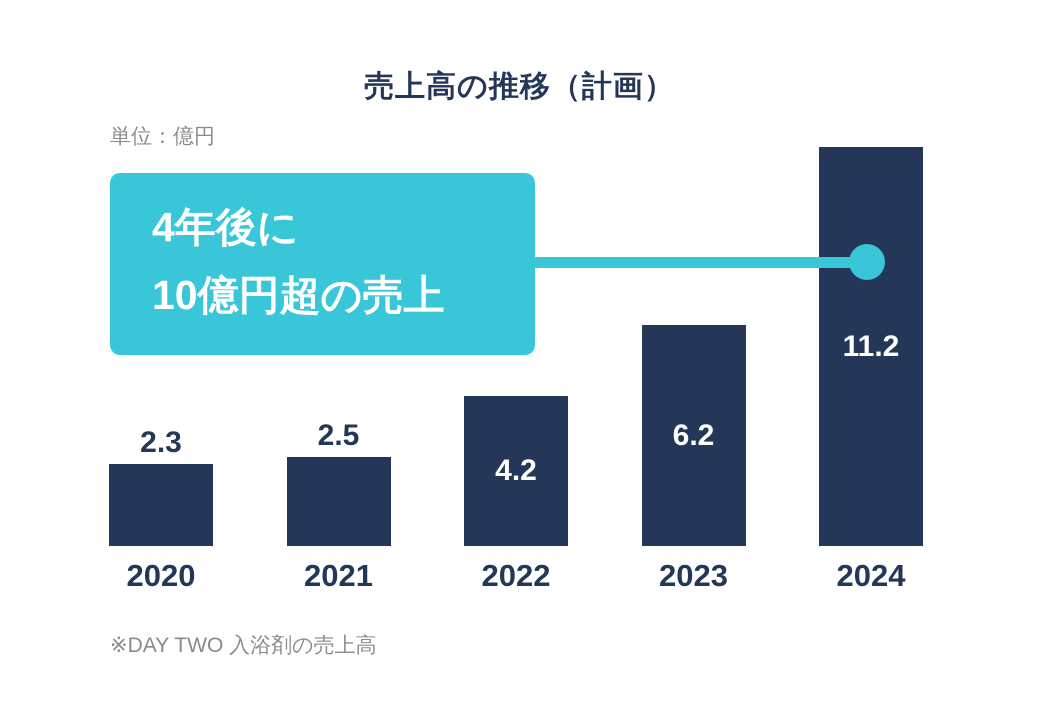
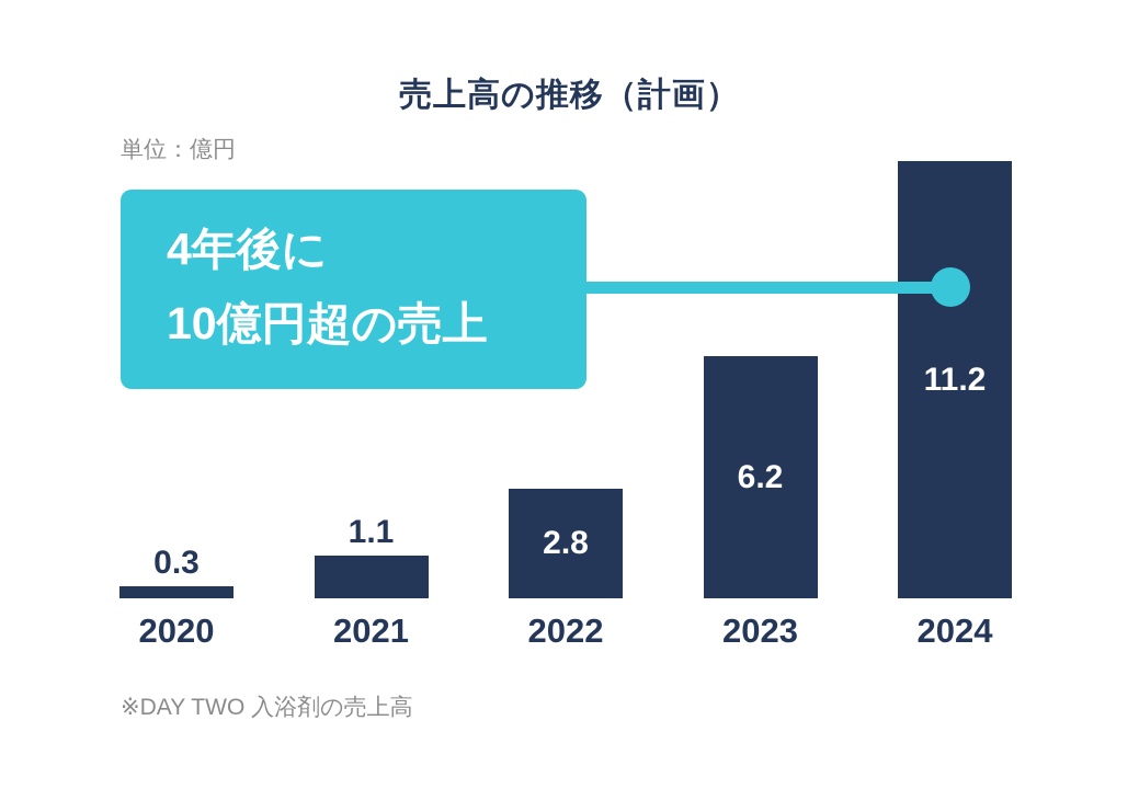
2020: 2.3 -> 0.3
2021: 2.5 -> 1.1
2022: 4.2 -> 2.8
